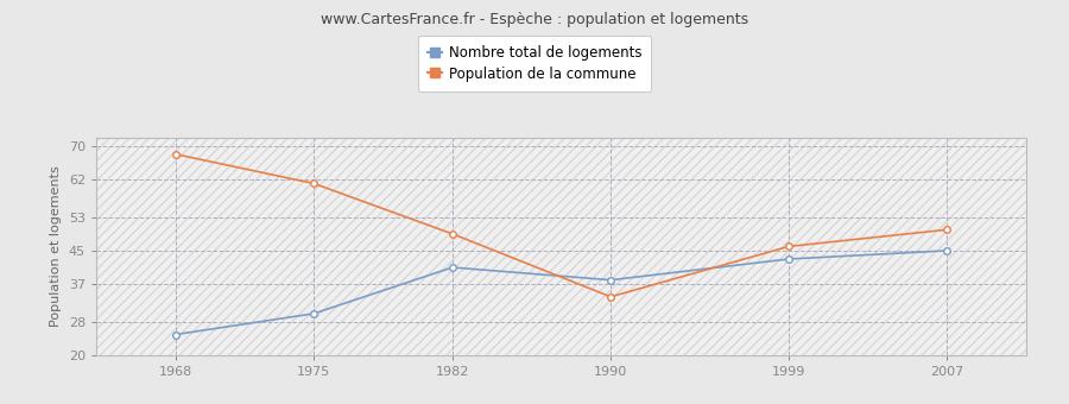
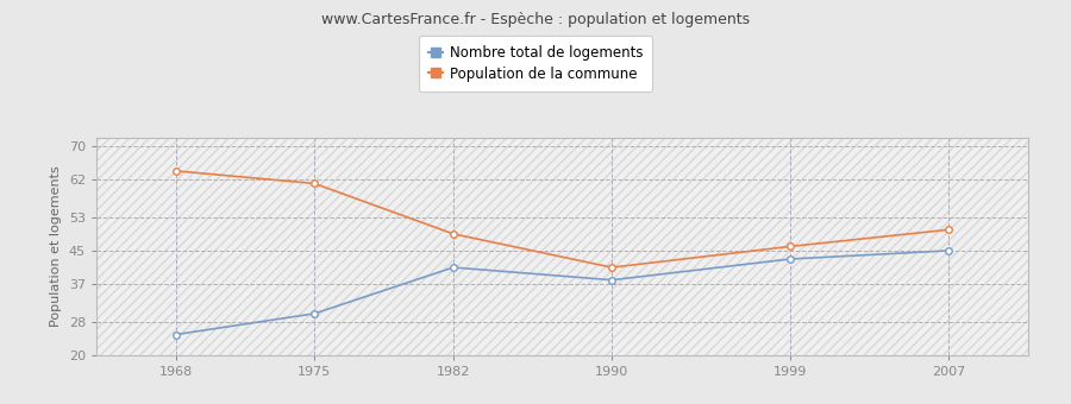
Population de la commune/1968: 68 -> 64
Population de la commune/1990: 34 -> 41
